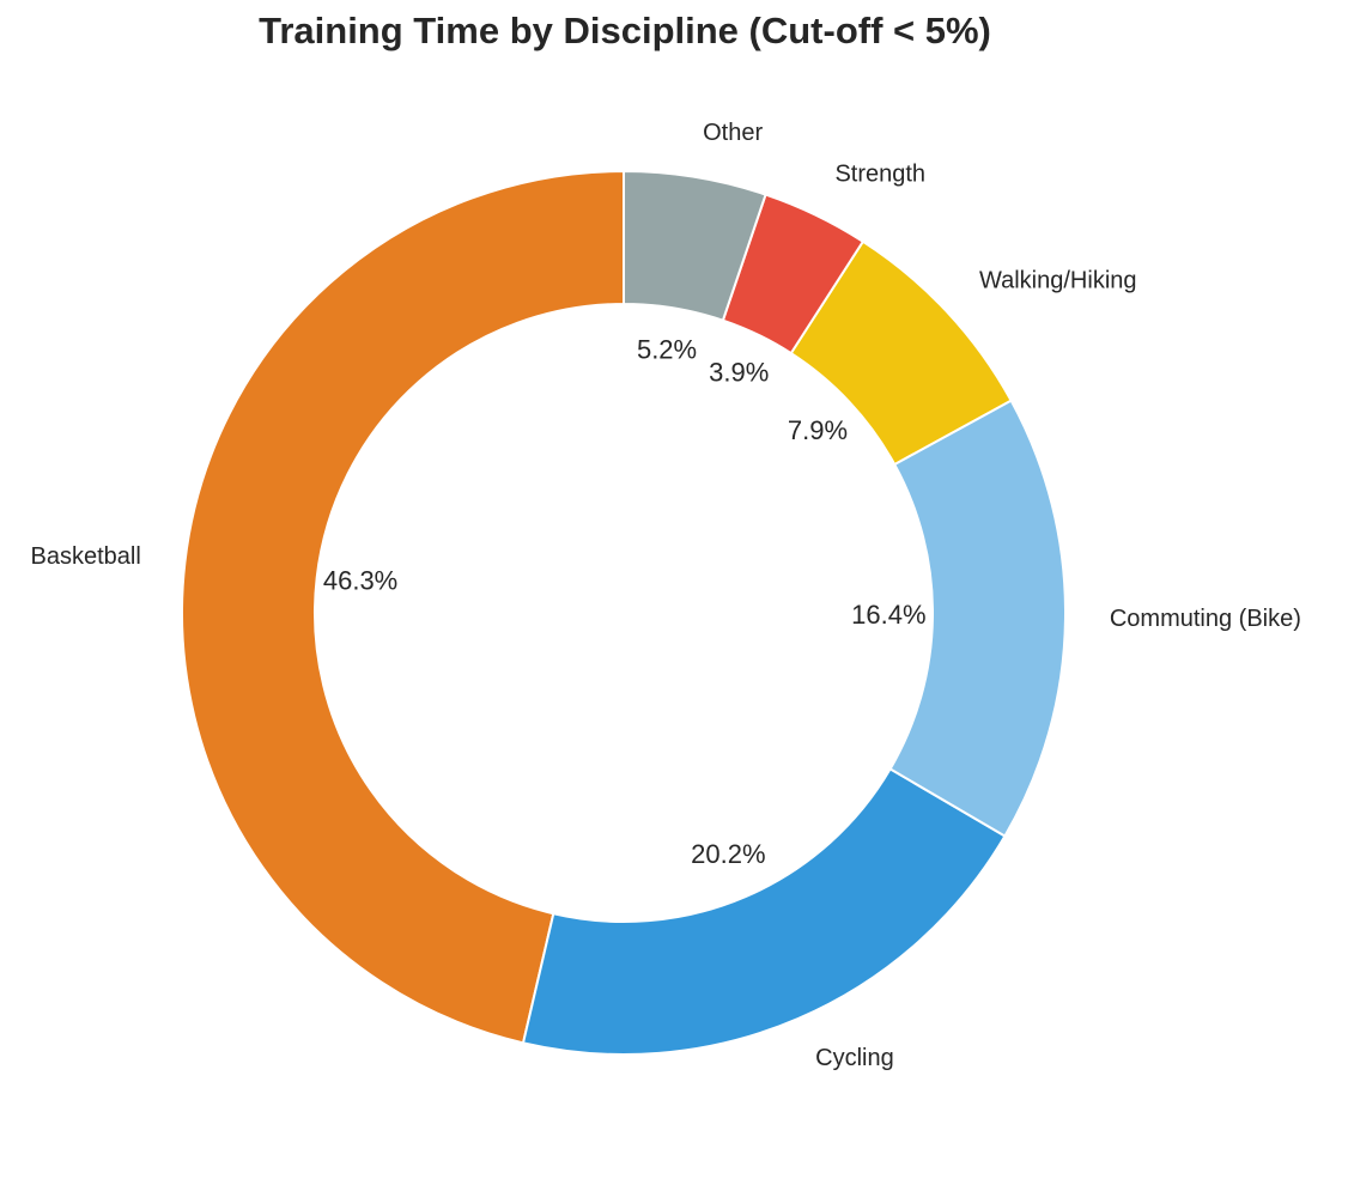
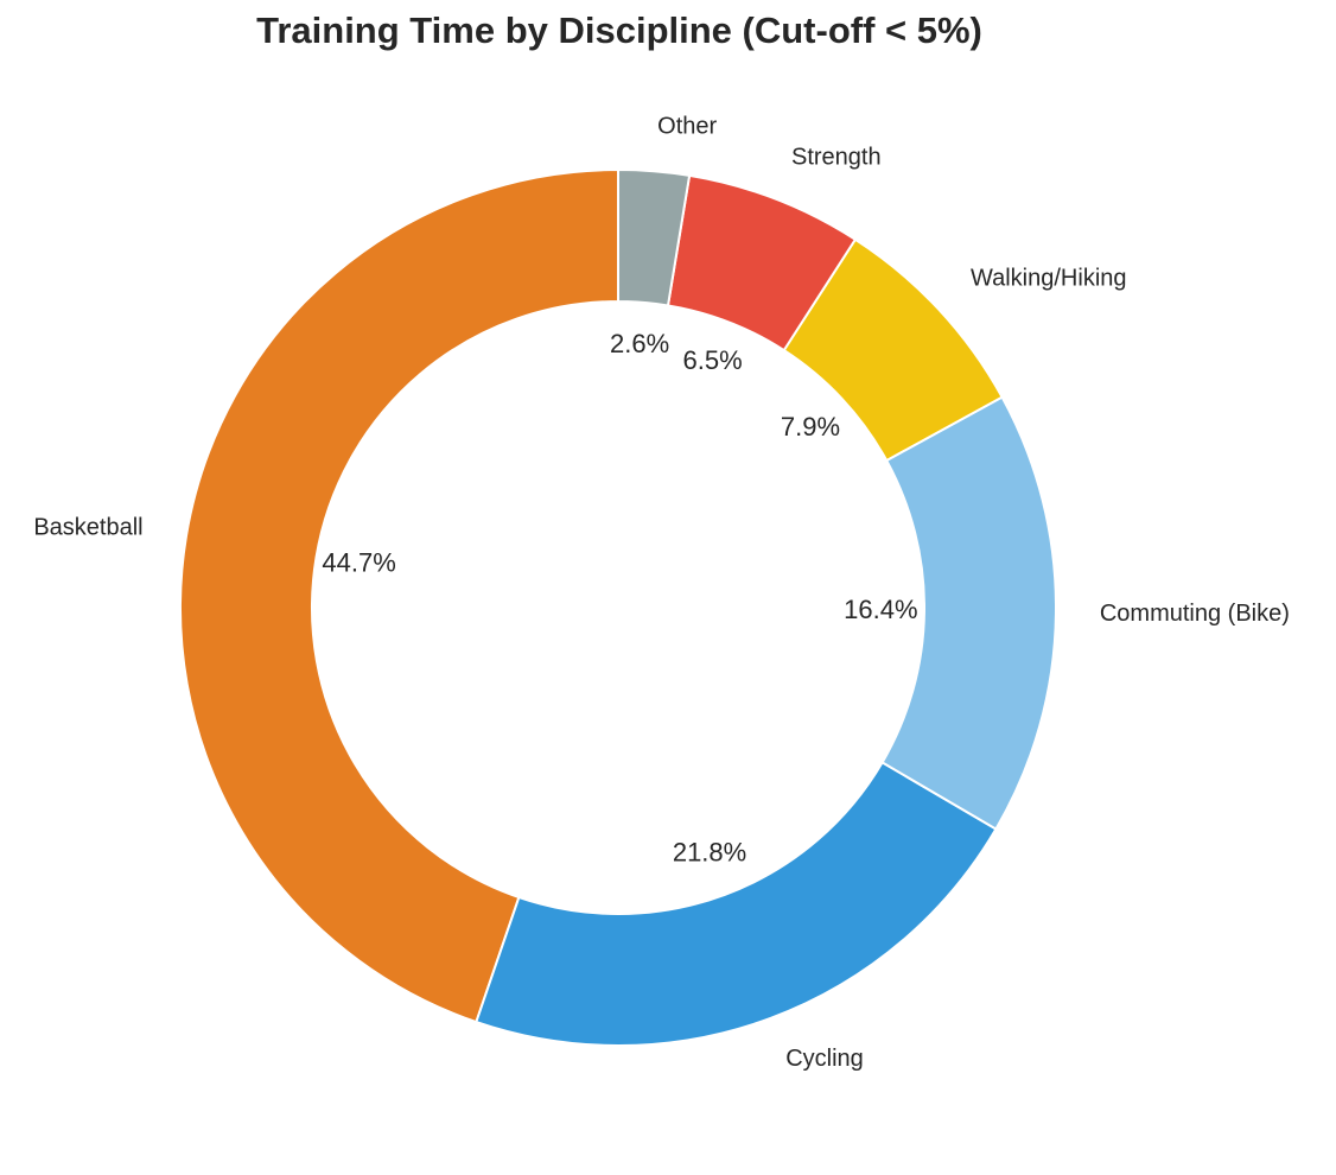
Basketball: 46.3% -> 44.7%
Cycling: 20.2% -> 21.8%
Strength: 3.9% -> 6.5%
Other: 5.2% -> 2.6%
